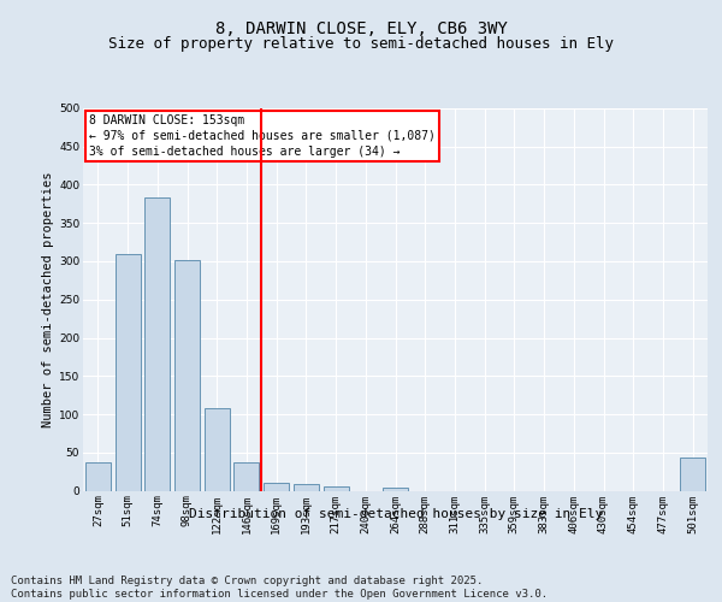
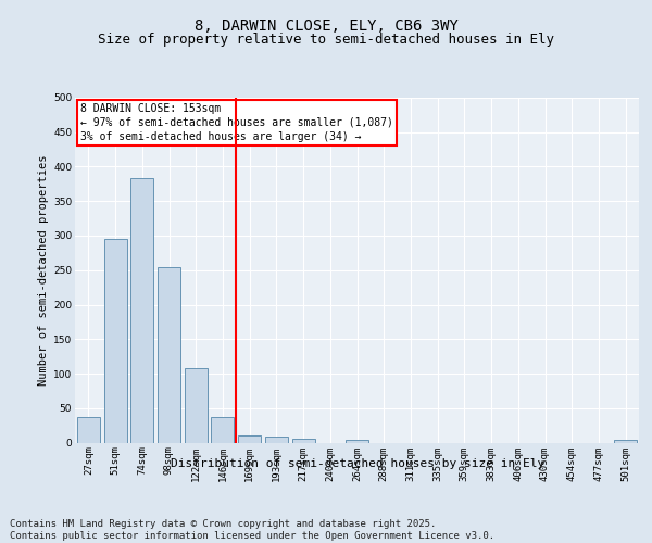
51sqm: 310 -> 295
98sqm: 302 -> 255
501sqm: 44 -> 4
